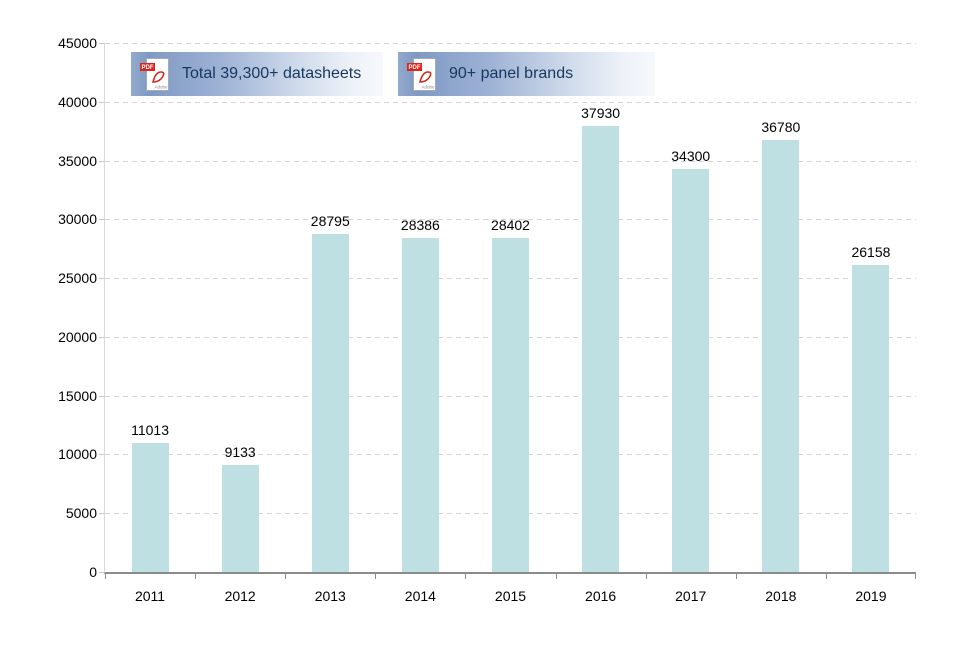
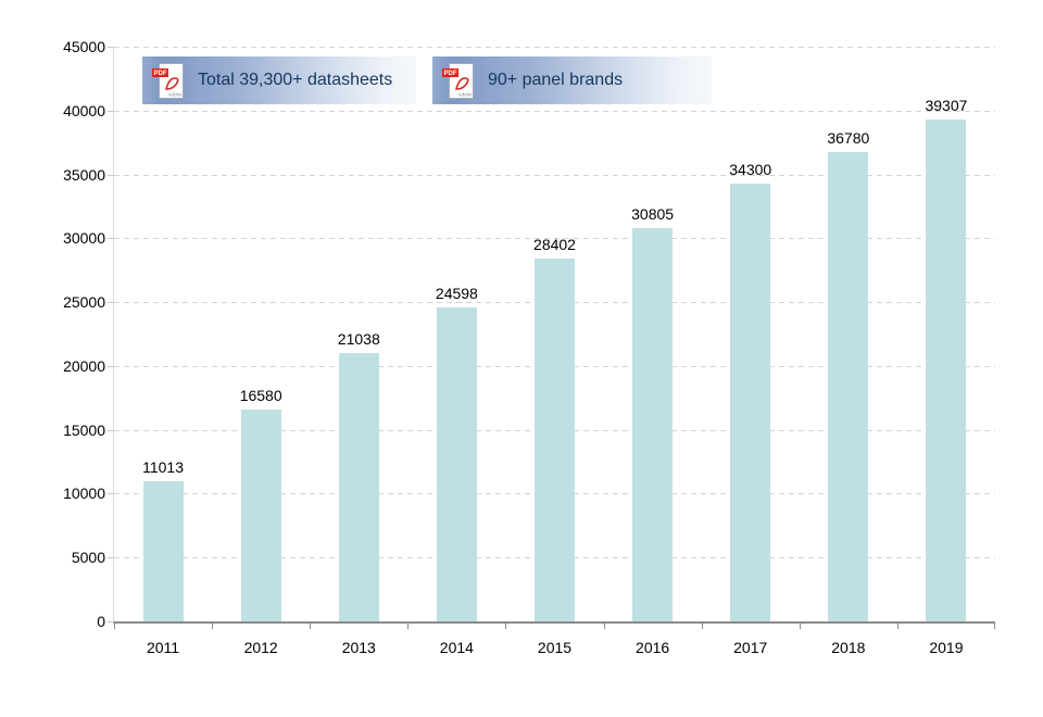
2012: 9133 -> 16580
2013: 28795 -> 21038
2014: 28386 -> 24598
2016: 37930 -> 30805
2019: 26158 -> 39307
